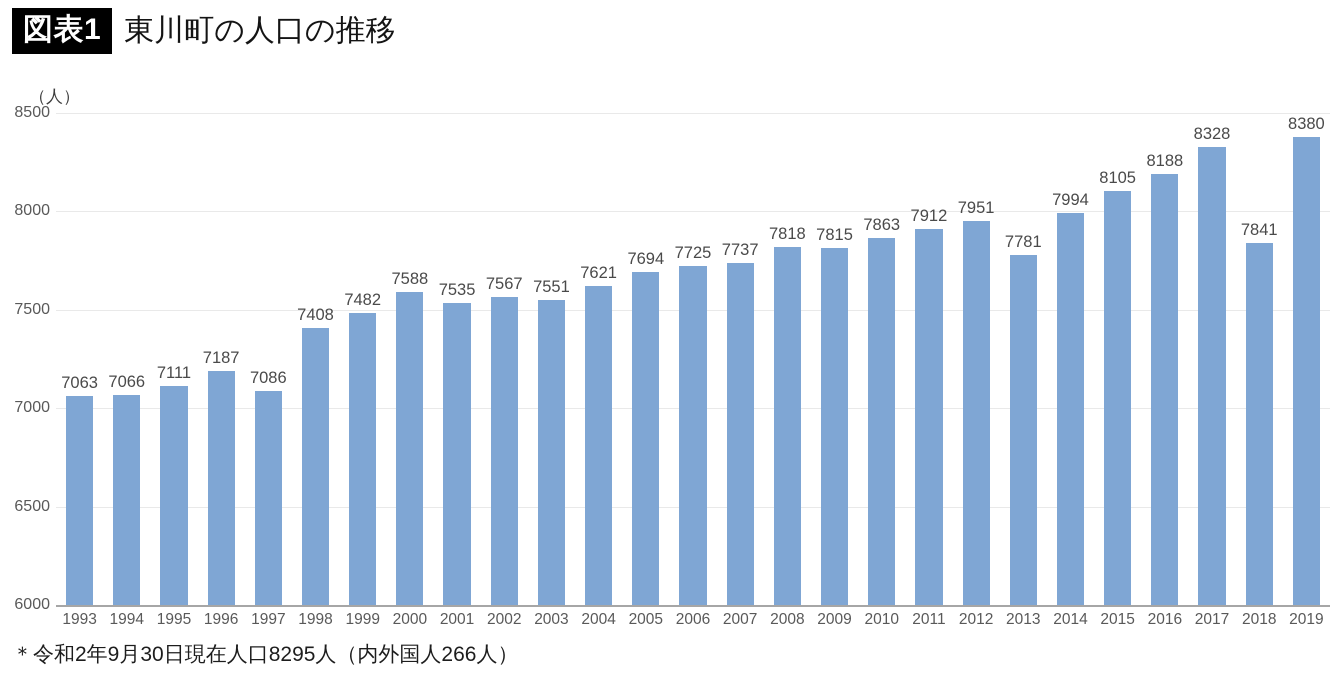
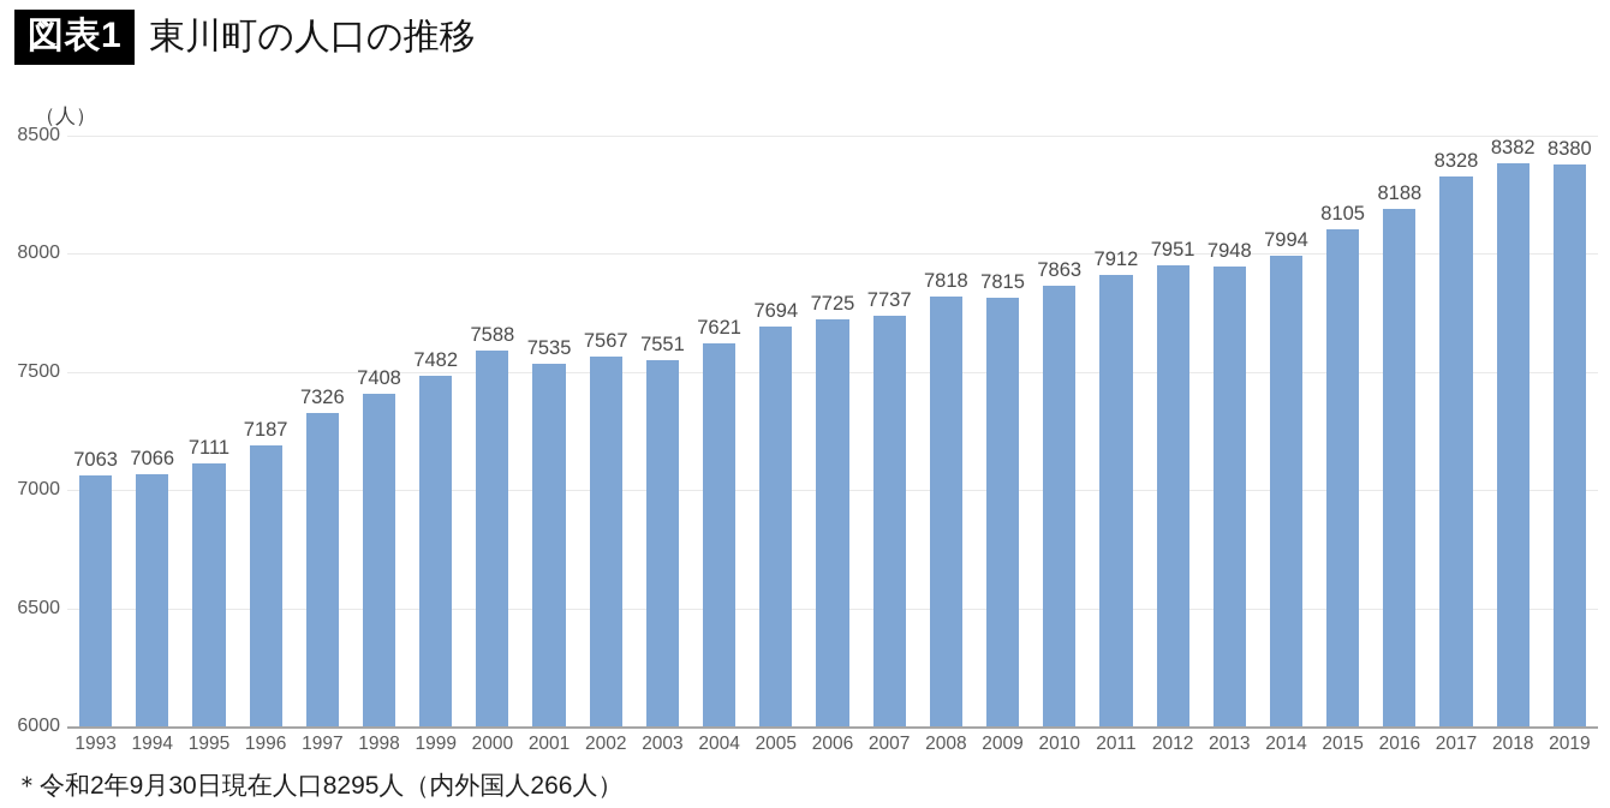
1997: 7086 -> 7326
2013: 7781 -> 7948
2018: 7841 -> 8382
